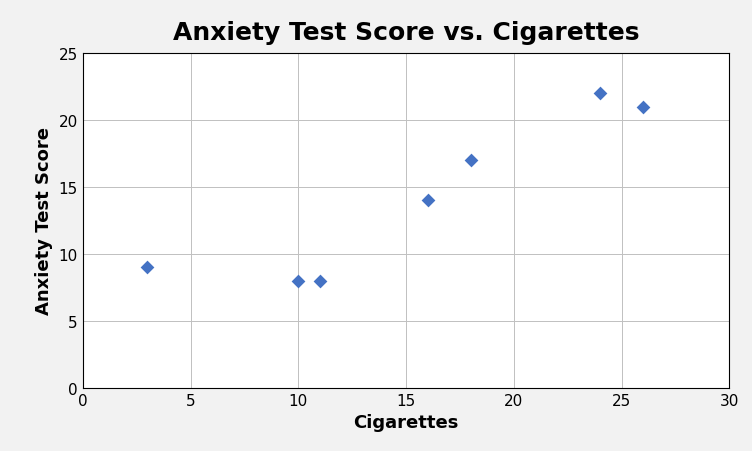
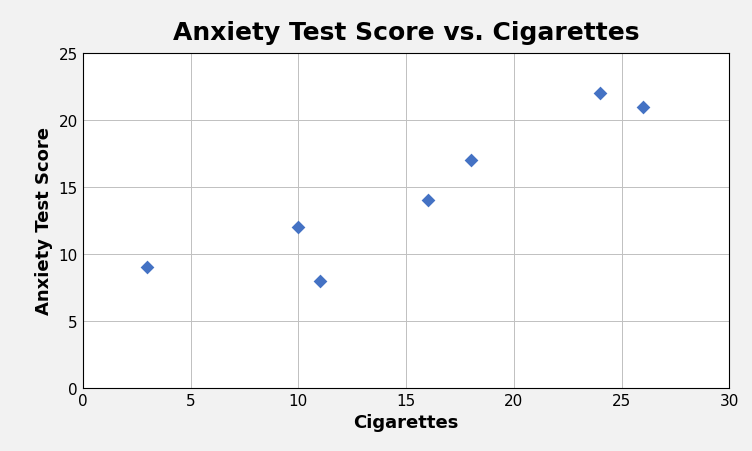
10: 8 -> 12
